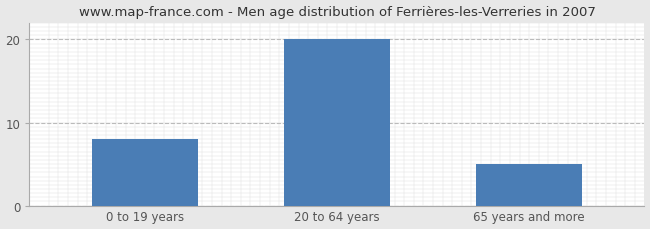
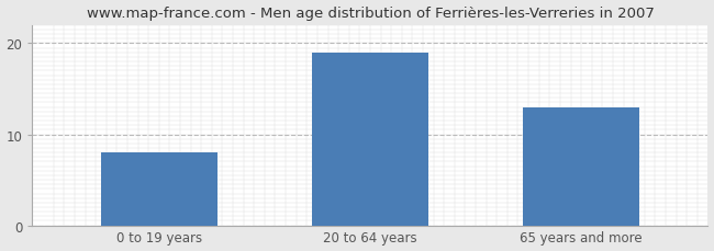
20 to 64 years: 20 -> 19
65 years and more: 5 -> 13
